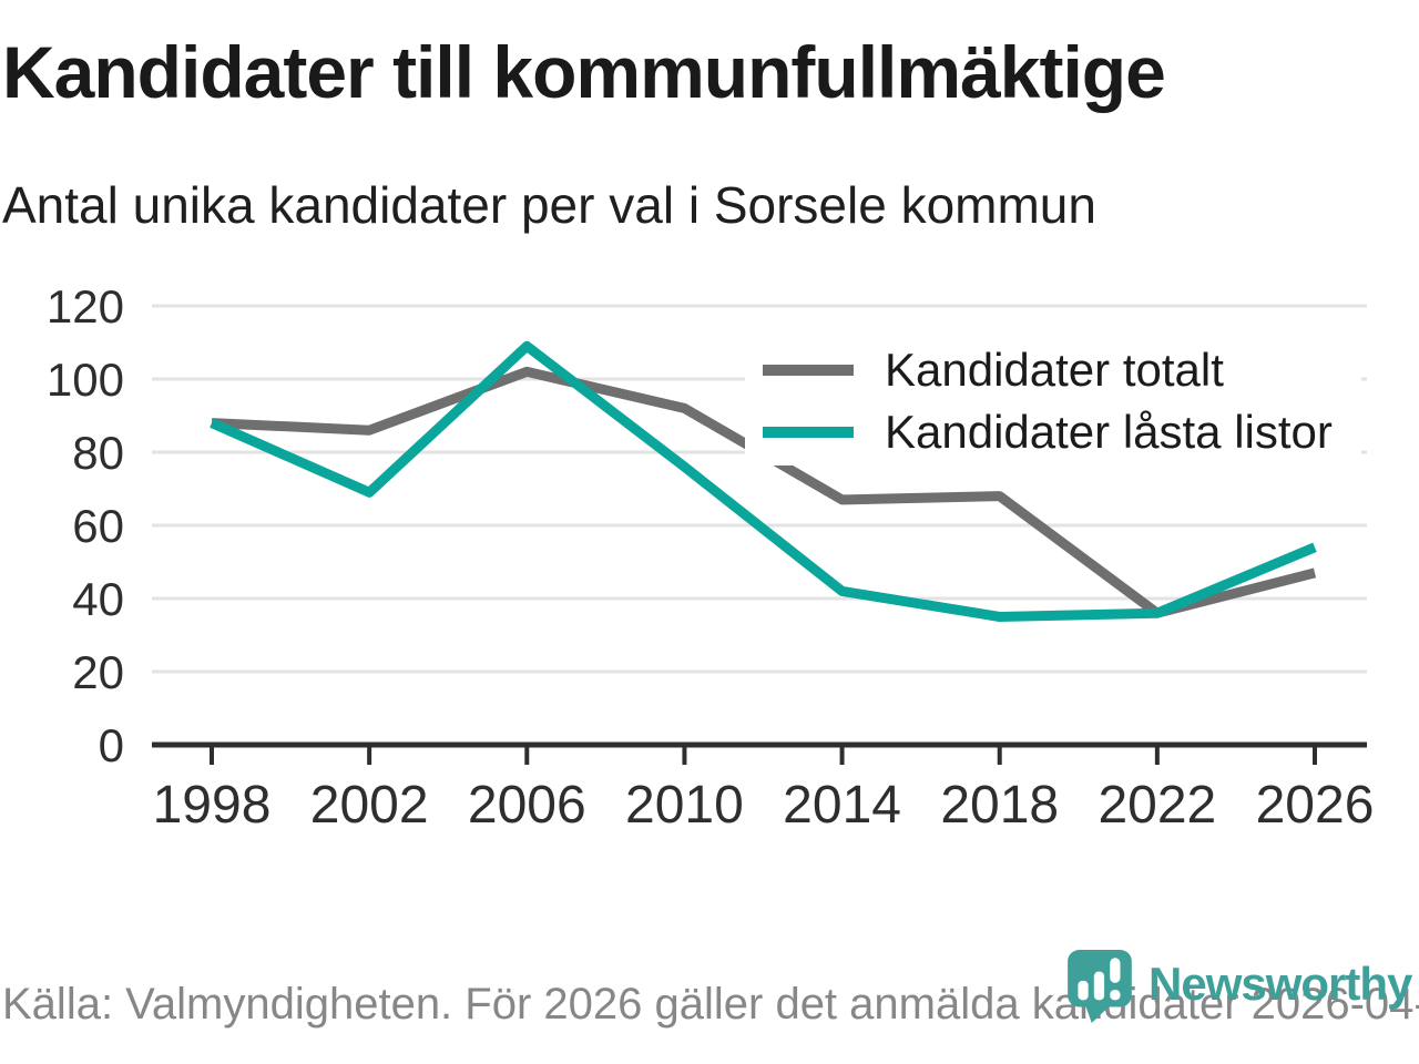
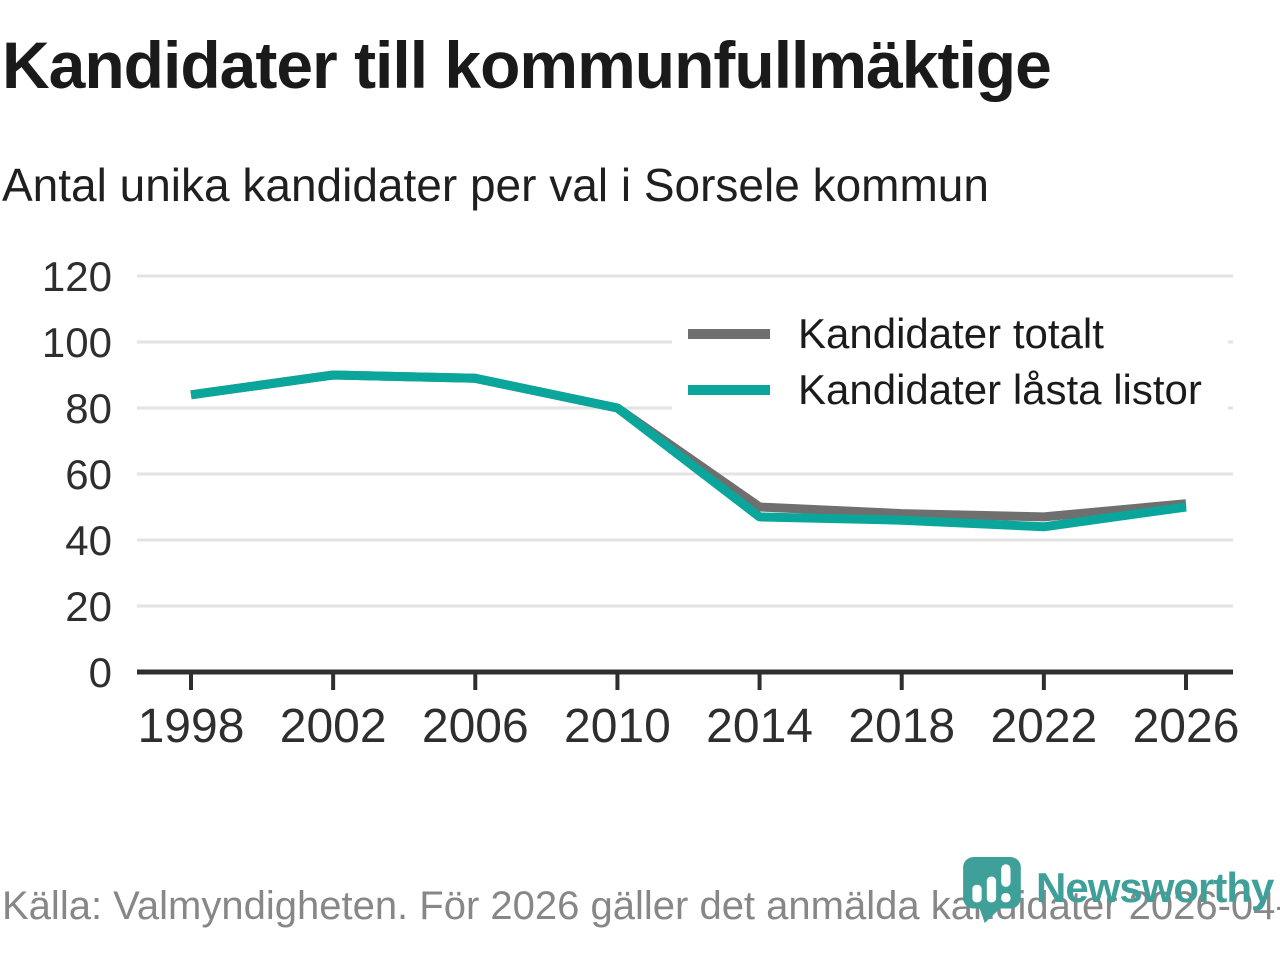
Kandidater totalt/1998: 88 -> 84
Kandidater låsta listor/1998: 88 -> 84
Kandidater totalt/2002: 86 -> 90
Kandidater låsta listor/2002: 69 -> 90
Kandidater totalt/2006: 102 -> 89
Kandidater låsta listor/2006: 109 -> 89
Kandidater totalt/2010: 92 -> 80
Kandidater låsta listor/2010: 76 -> 80
Kandidater totalt/2014: 67 -> 50
Kandidater låsta listor/2014: 42 -> 47
Kandidater totalt/2018: 68 -> 48
Kandidater låsta listor/2018: 35 -> 46
Kandidater totalt/2022: 36 -> 47
Kandidater låsta listor/2022: 36 -> 44
Kandidater totalt/2026: 47 -> 51
Kandidater låsta listor/2026: 54 -> 50
